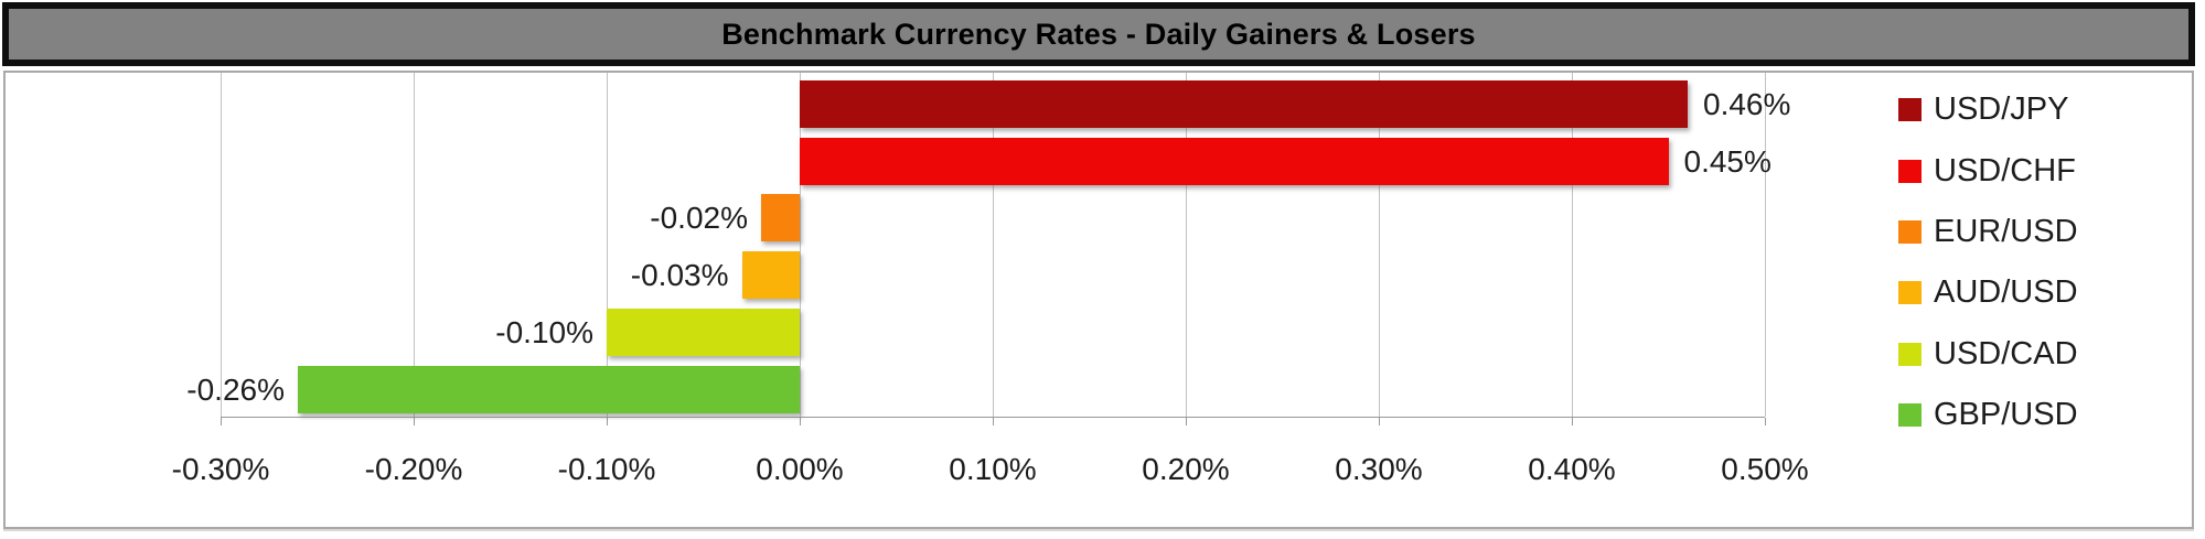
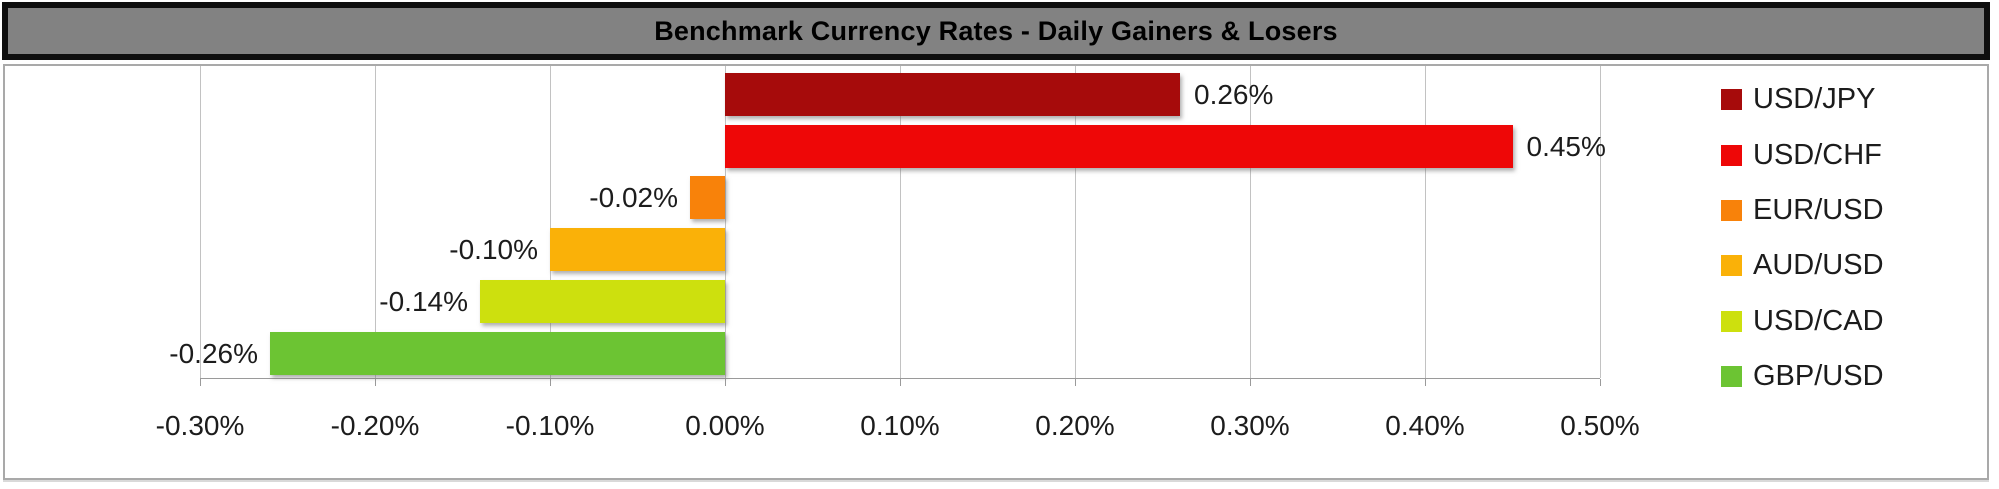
USD/JPY: 0.46% -> 0.26%
AUD/USD: -0.03% -> -0.10%
USD/CAD: -0.10% -> -0.14%
